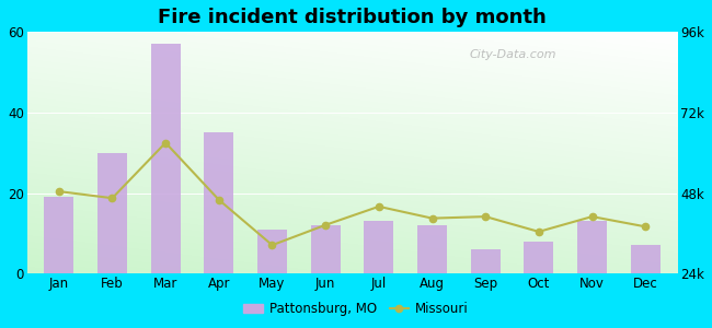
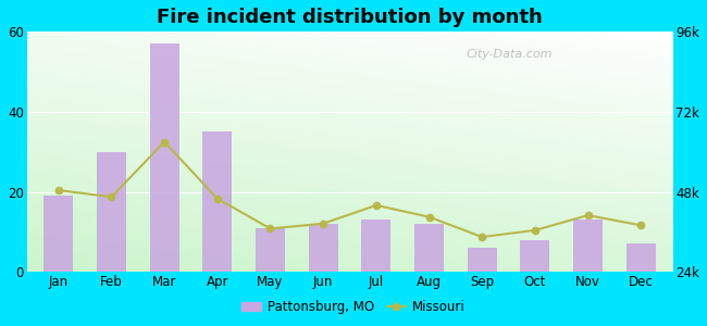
Missouri/May: 32.5k -> 37.0k
Missouri/Sep: 41.0k -> 34.5k
